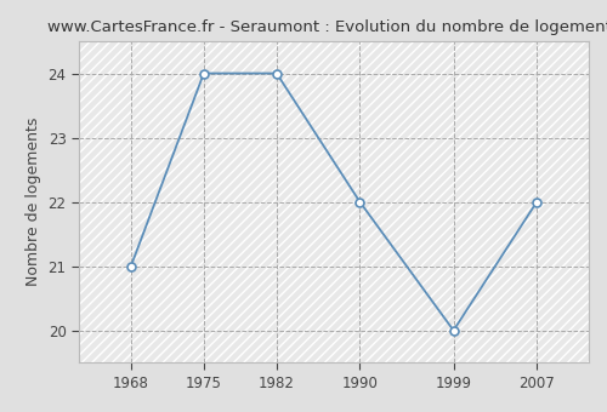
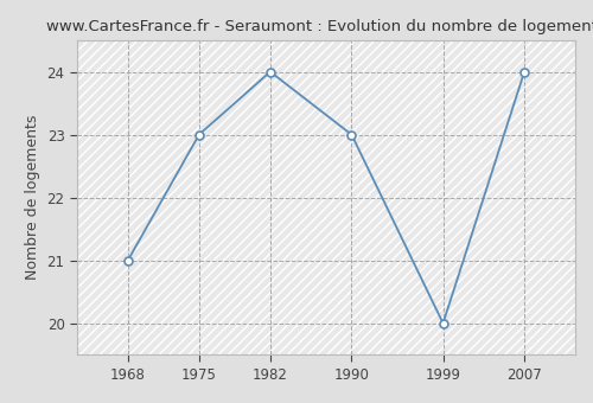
1975: 24 -> 23
1990: 22 -> 23
2007: 22 -> 24
